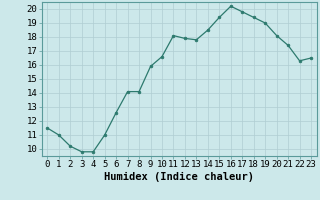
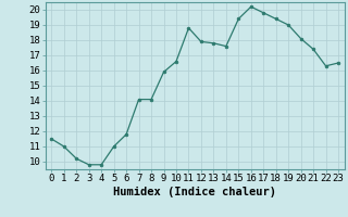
6: 12.6 -> 11.8
11: 18.1 -> 18.8
14: 18.5 -> 17.6
